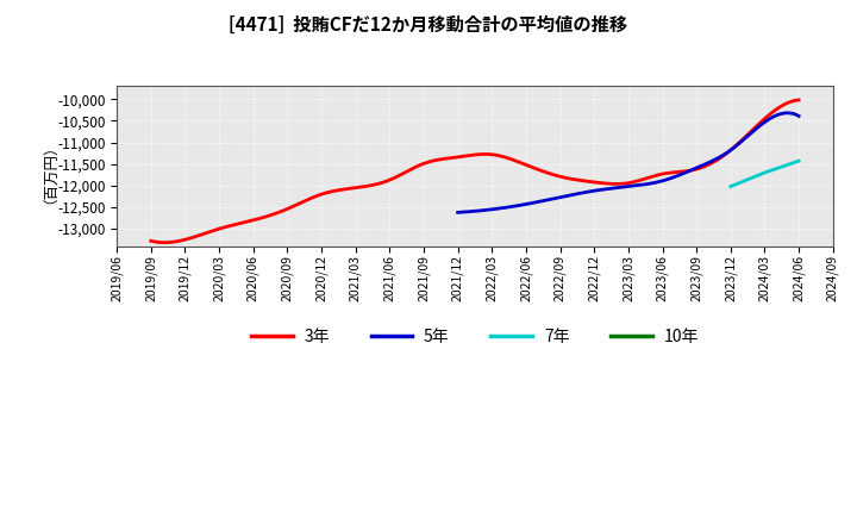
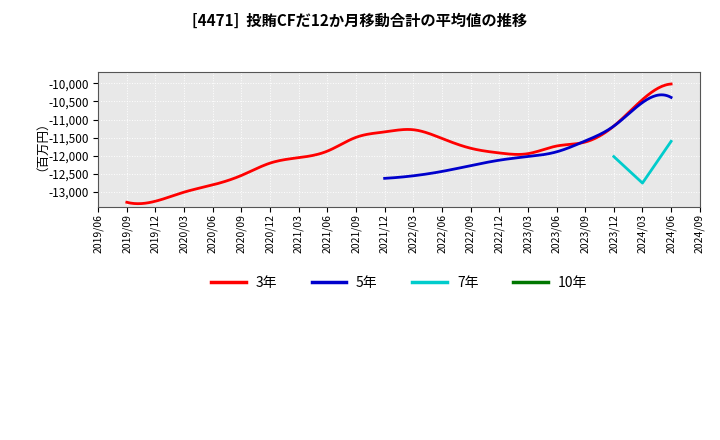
7年/2024/03: -11,700 -> -12,750
7年/2024/06: -11,430 -> -11,600
